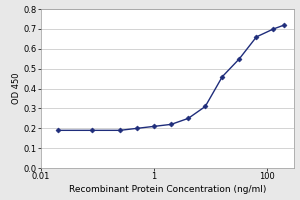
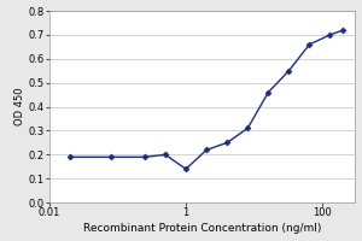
1: 0.21 -> 0.14
